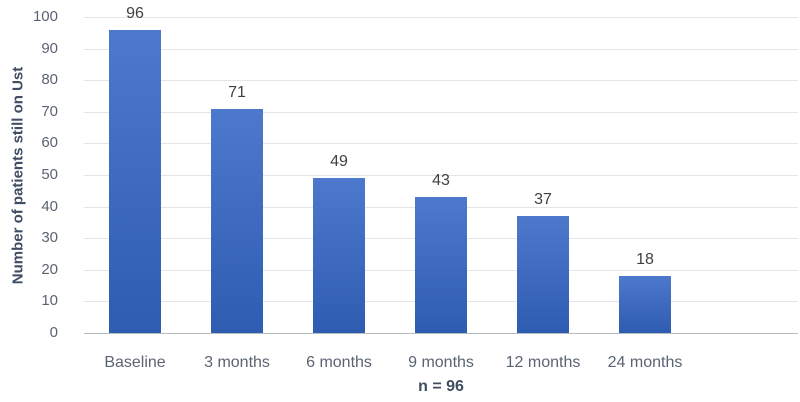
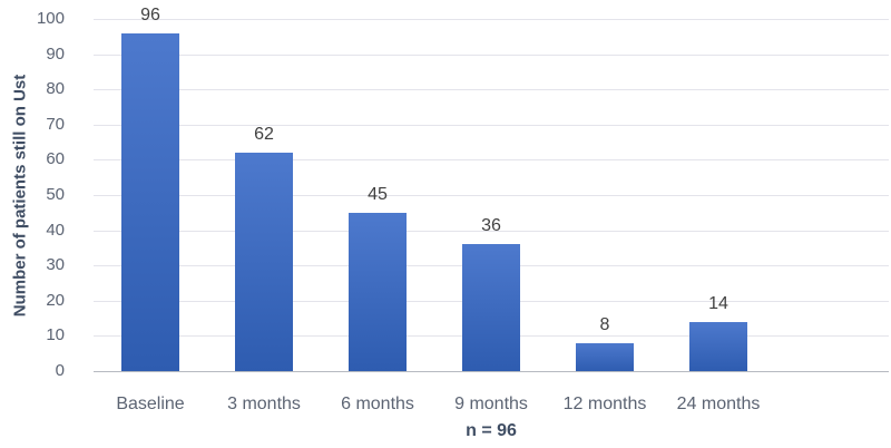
3 months: 71 -> 62
6 months: 49 -> 45
9 months: 43 -> 36
12 months: 37 -> 8
24 months: 18 -> 14
